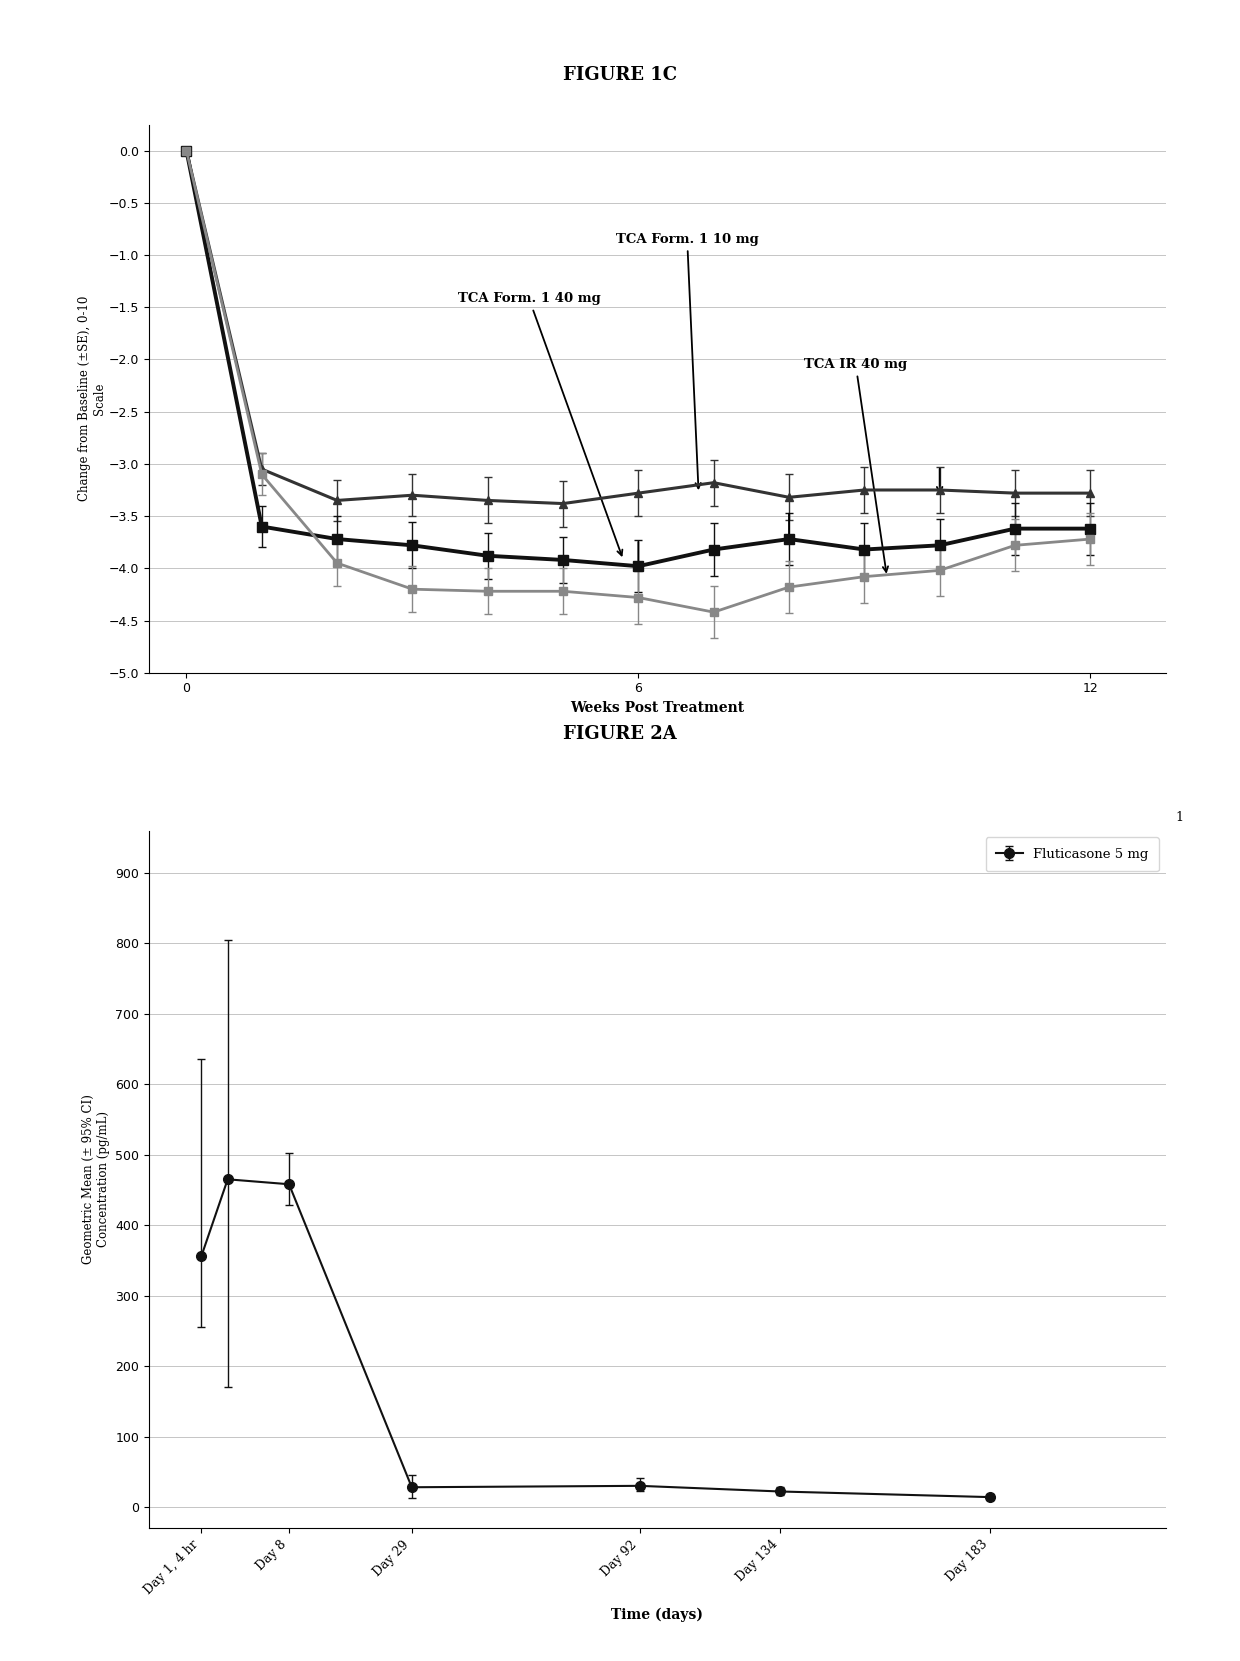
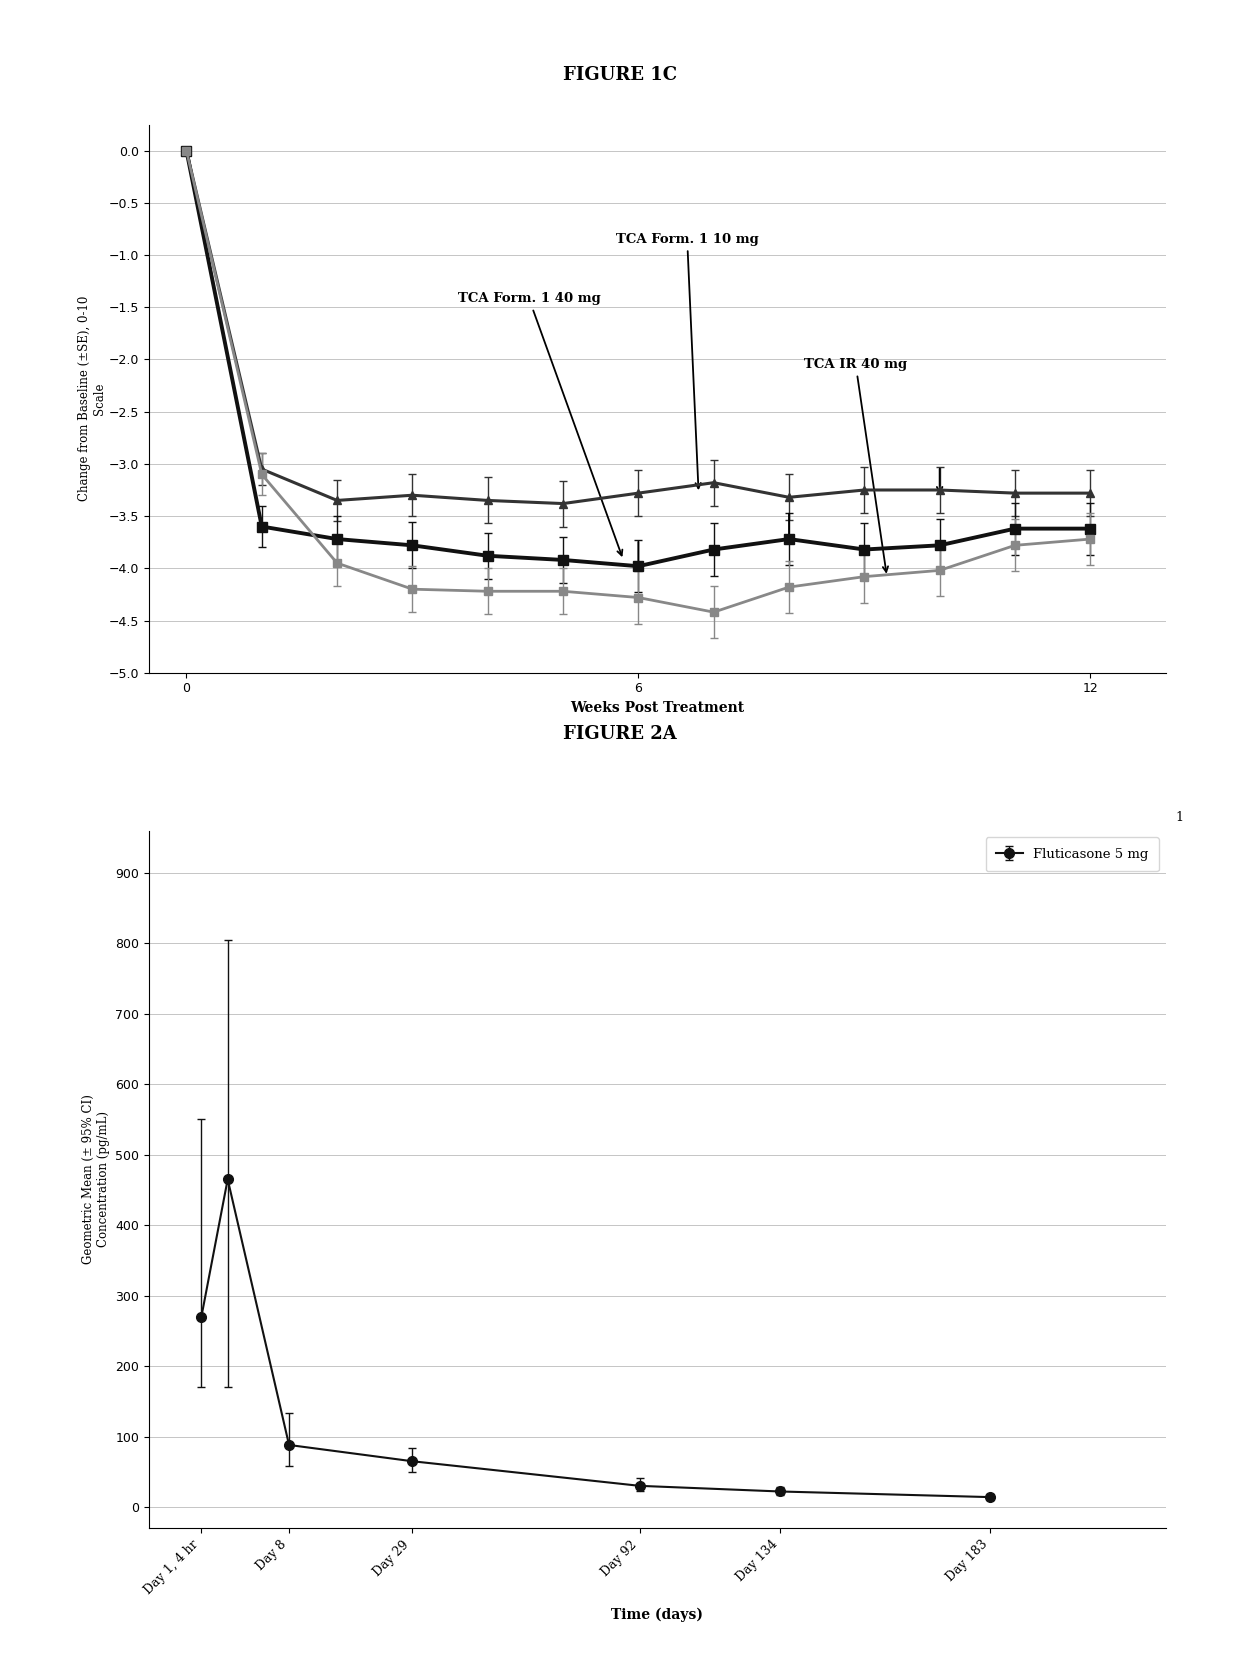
Day 1, 4 hr: 356 -> 270
Day 8: 458 -> 88
Day 29: 28 -> 65
